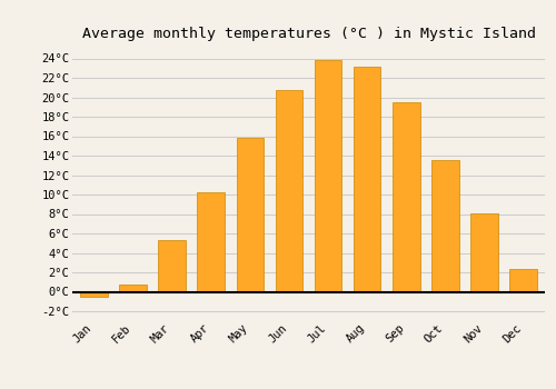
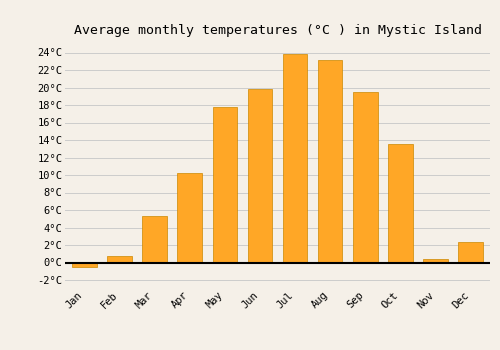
May: 15.8°C -> 17.8°C
Jun: 20.8°C -> 19.8°C
Nov: 8.1°C -> 0.4°C
